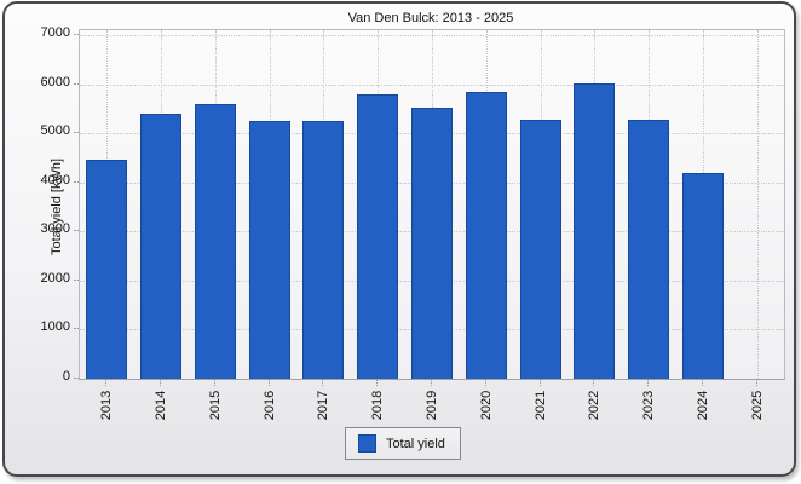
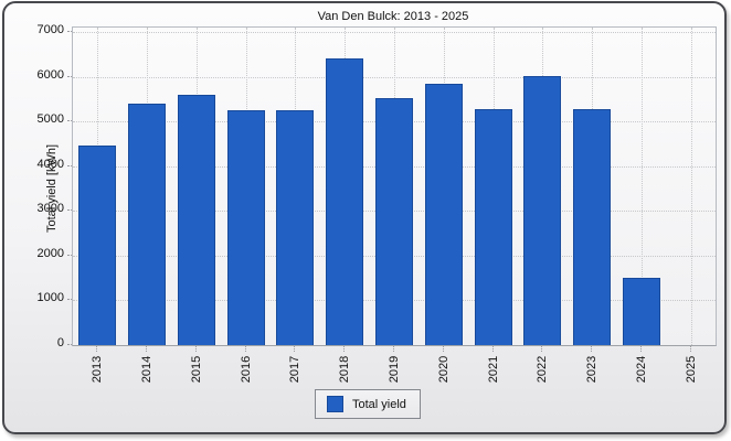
2018: 5800 -> 6400
2024: 4200 -> 1500
